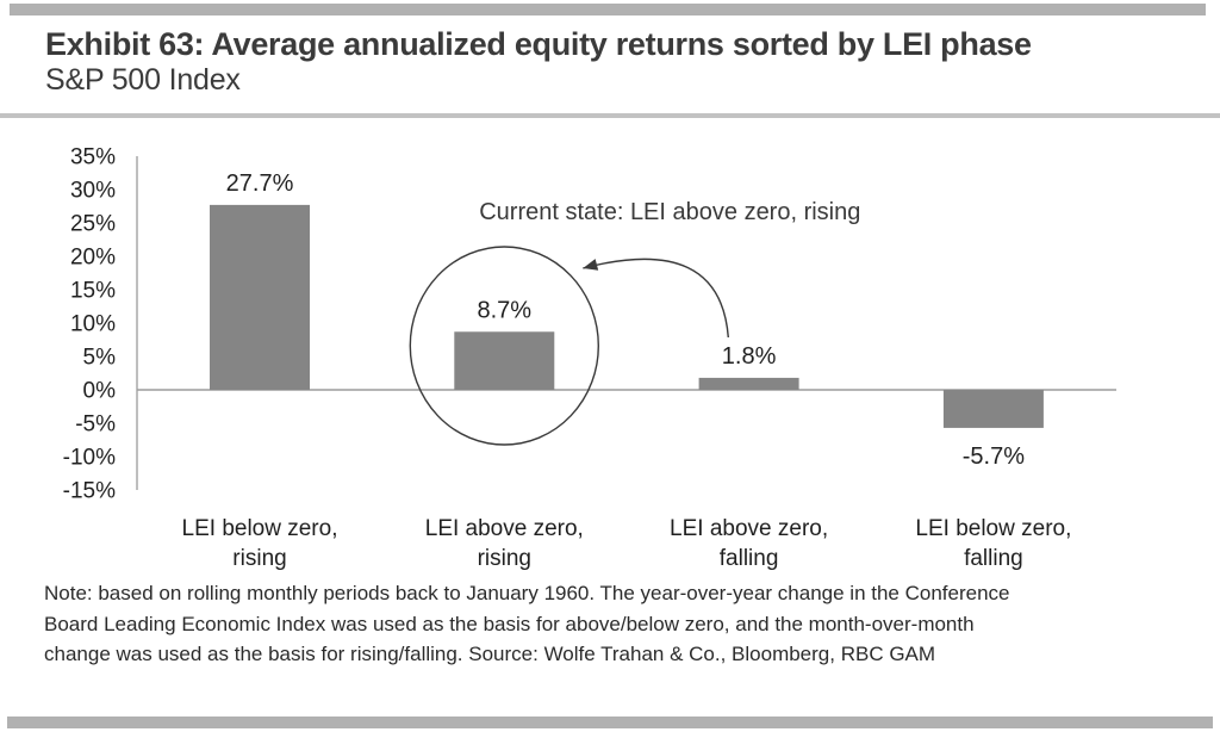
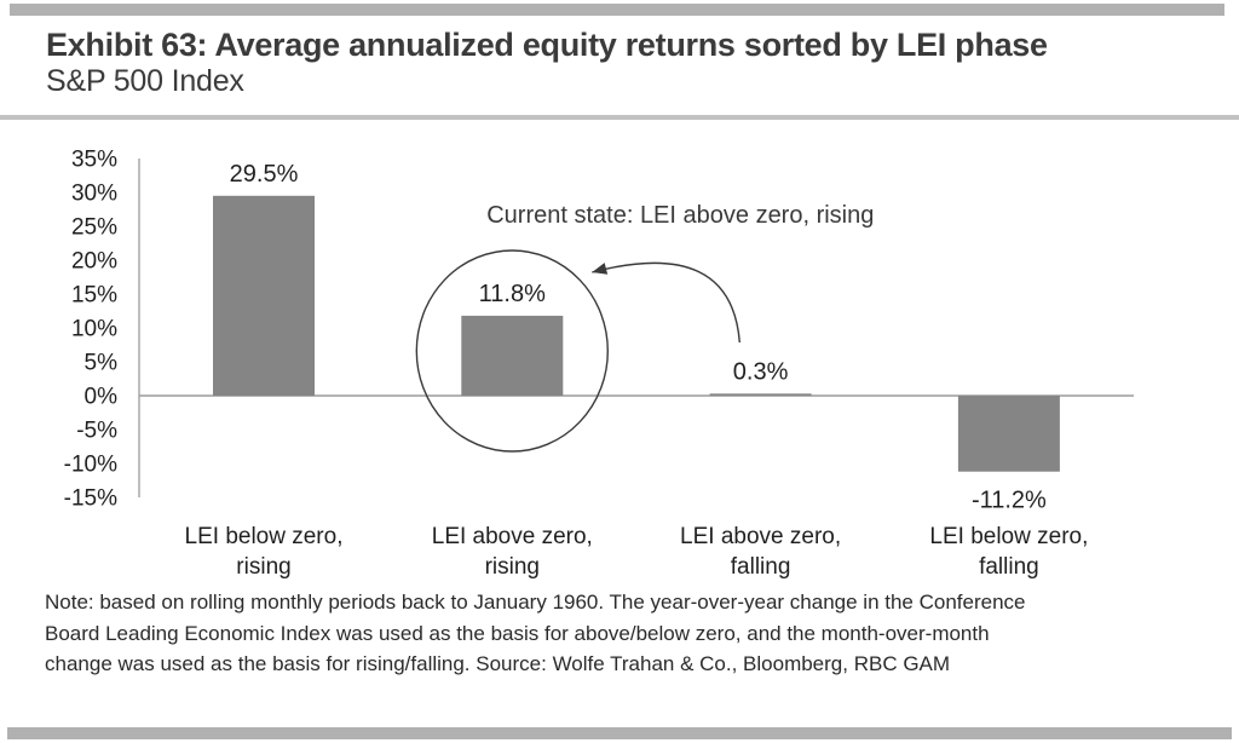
LEI below zero, rising: 27.7% -> 29.5%
LEI above zero, rising: 8.7% -> 11.8%
LEI above zero, falling: 1.8% -> 0.3%
LEI below zero, falling: -5.7% -> -11.2%
